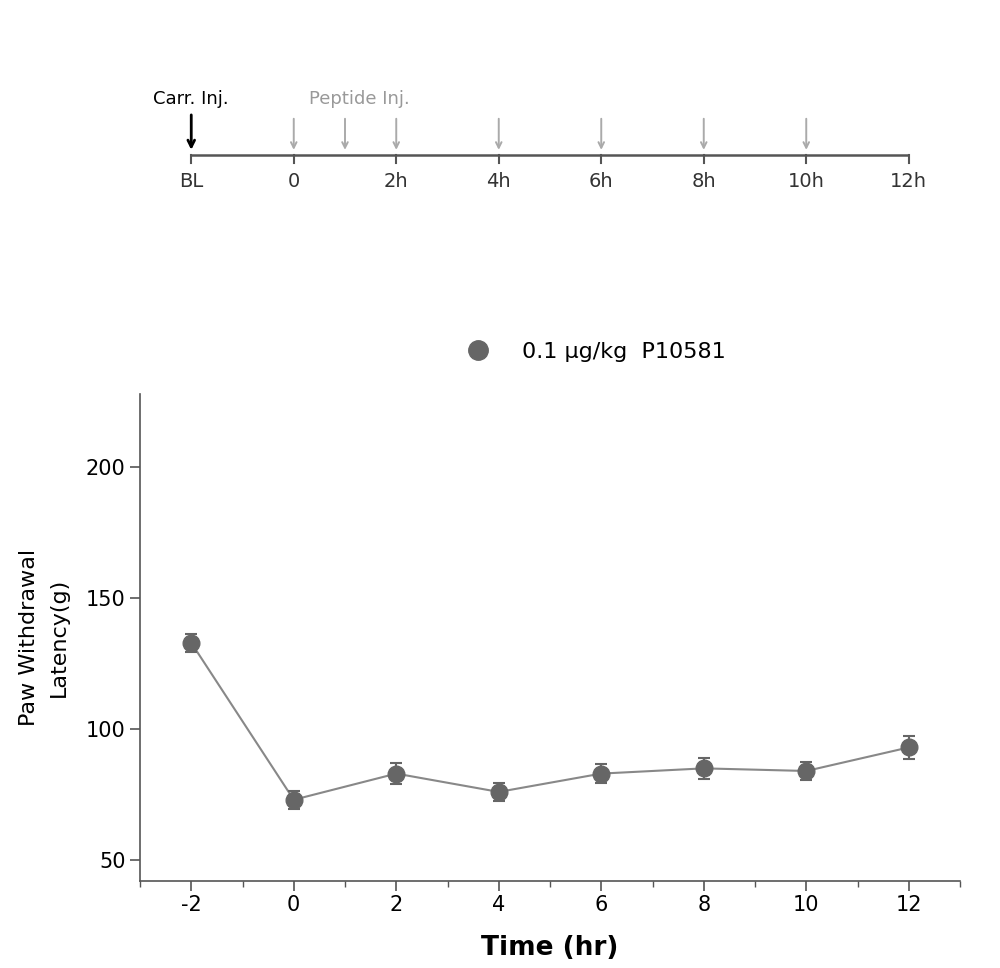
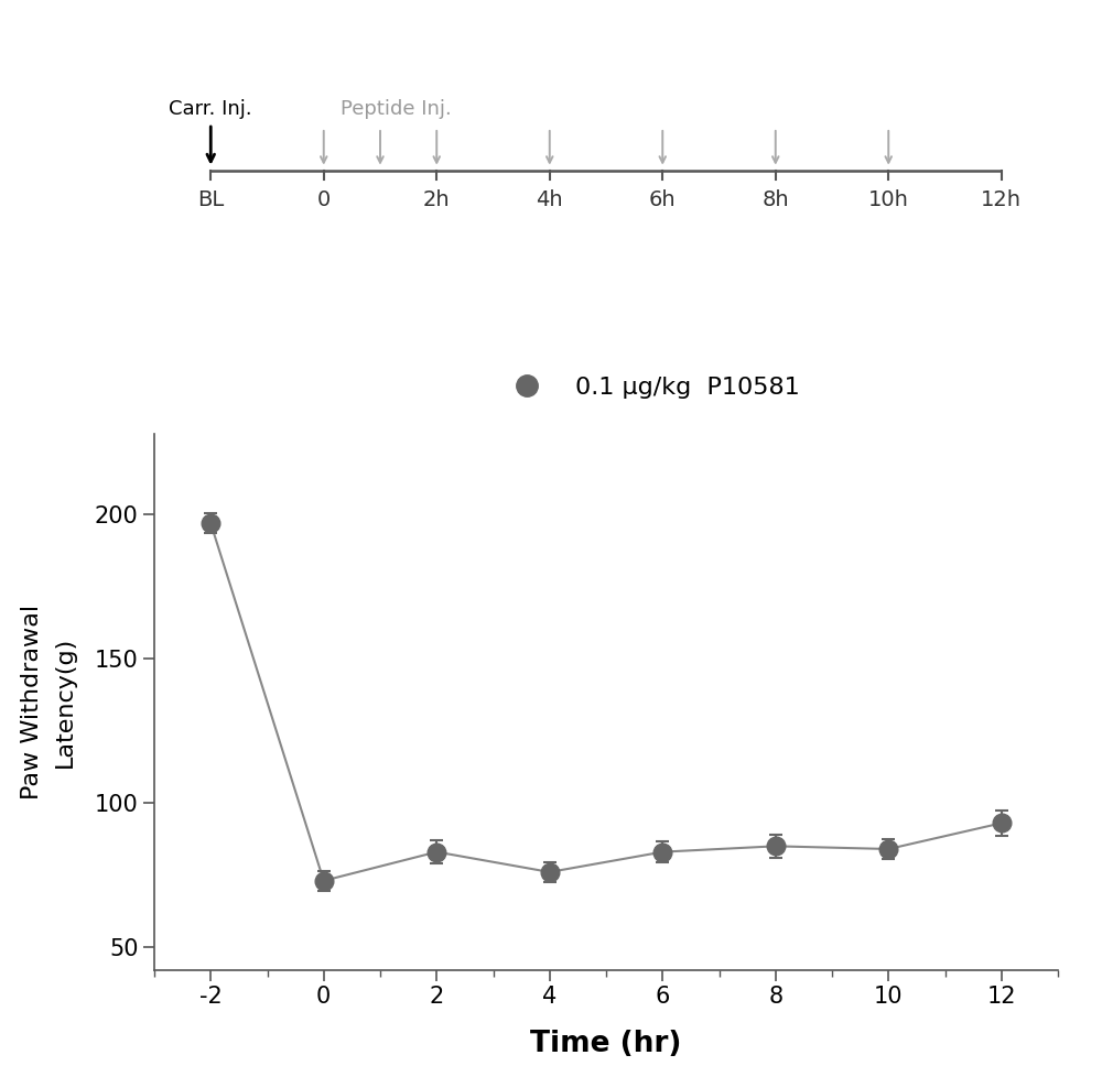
-2: 133 -> 197
